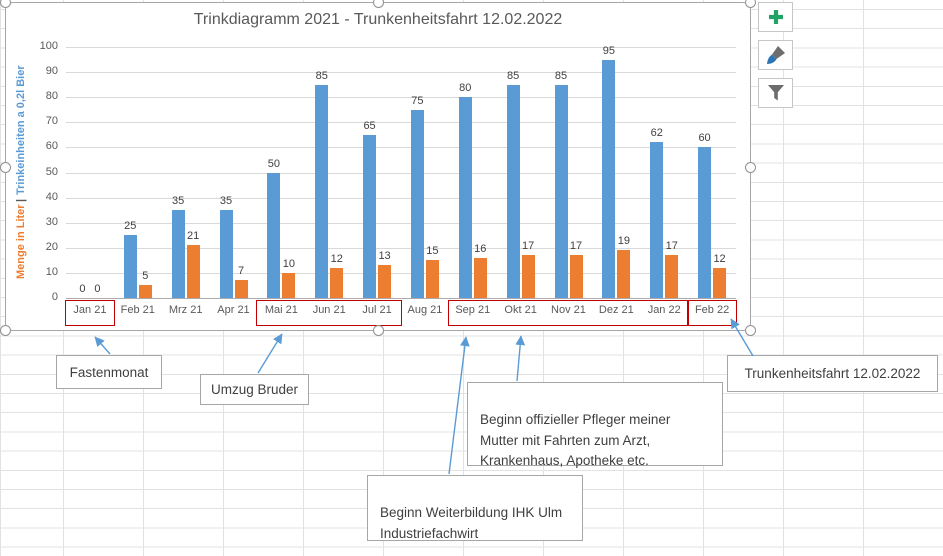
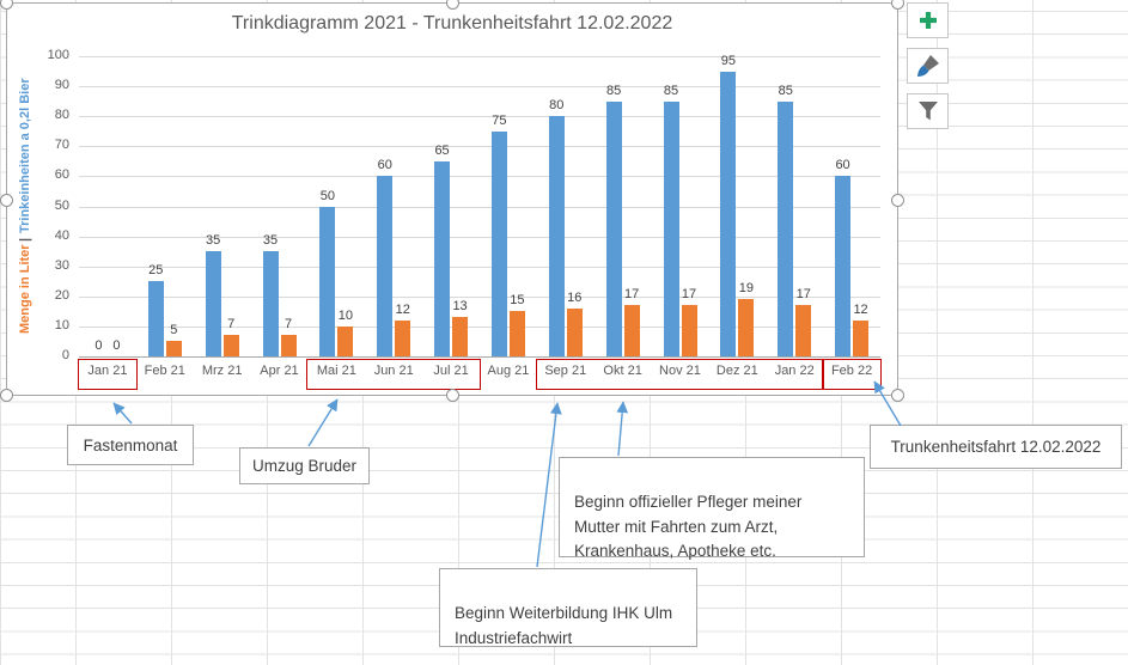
Menge in Liter/Mrz 21: 21 -> 7
Trinkeinheiten a 0,2l Bier/Jun 21: 85 -> 60
Trinkeinheiten a 0,2l Bier/Jan 22: 62 -> 85
